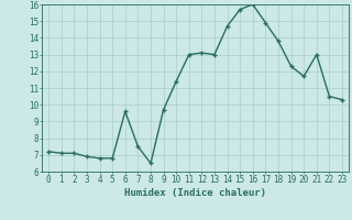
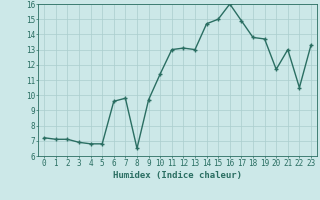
7: 7.5 -> 9.8
15: 15.7 -> 15.0
19: 12.3 -> 13.7
23: 10.3 -> 13.3
